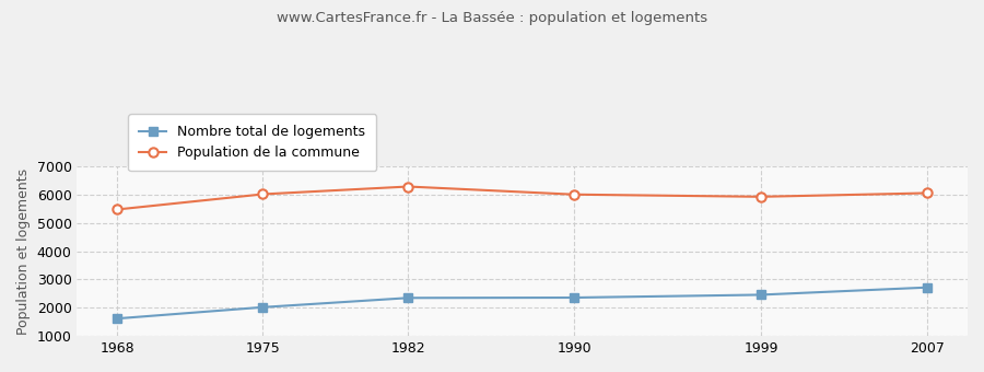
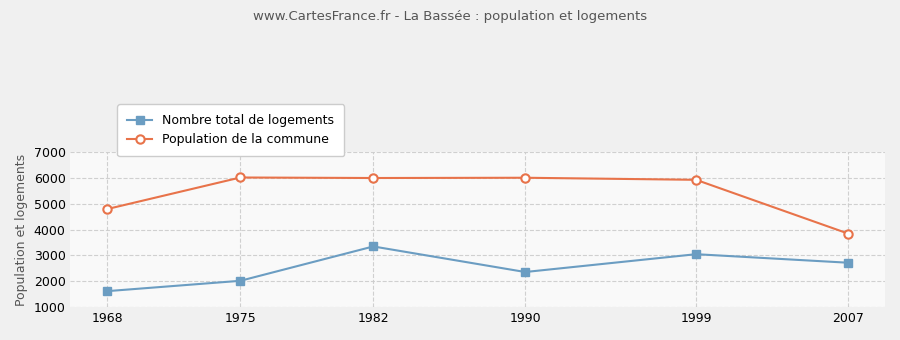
Population de la commune/1968: 5480 -> 4800
Nombre total de logements/1982: 2350 -> 3350
Population de la commune/1982: 6290 -> 6000
Nombre total de logements/1999: 2460 -> 3050
Population de la commune/2007: 6060 -> 3850
